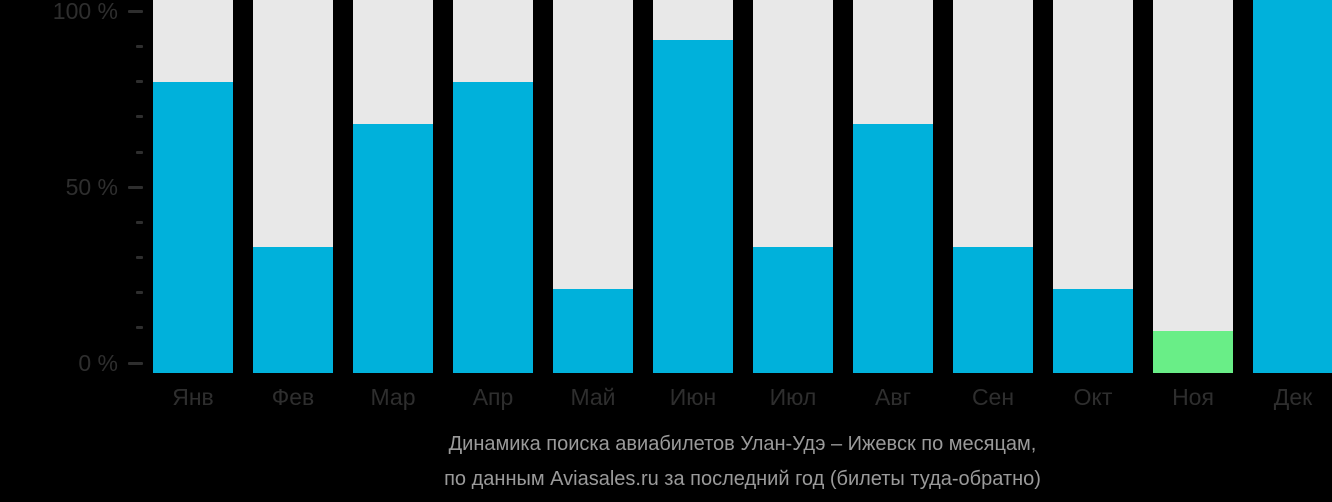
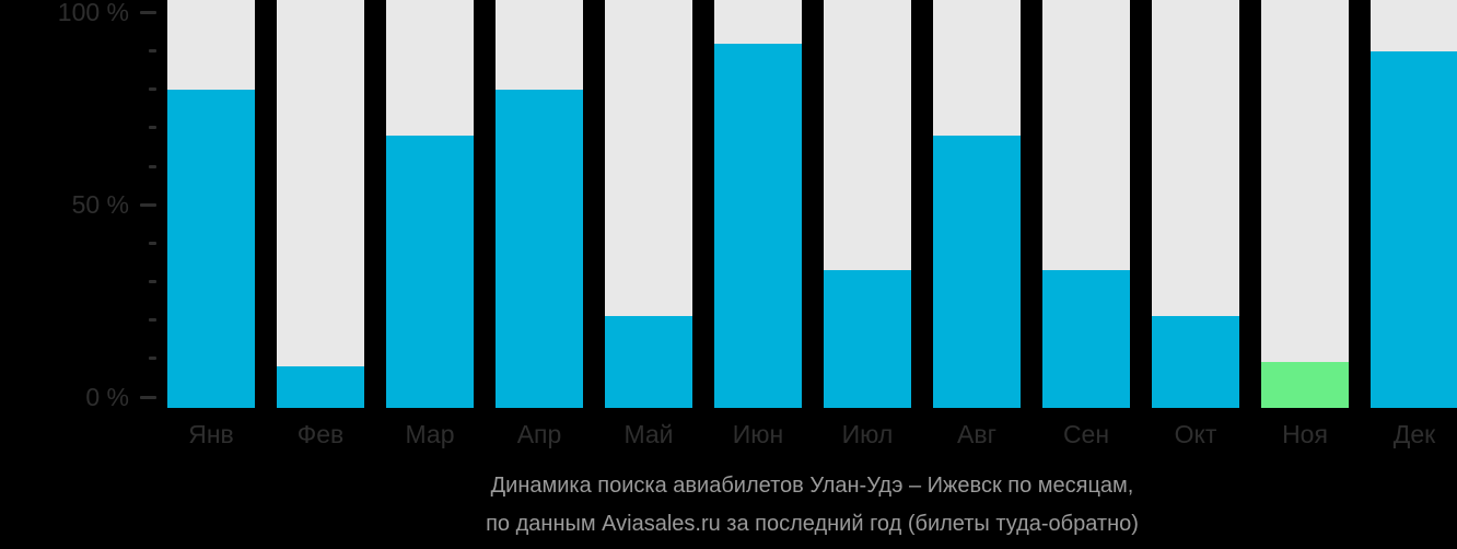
Фев: 33% -> 8%
Дек: 100% -> 90%
